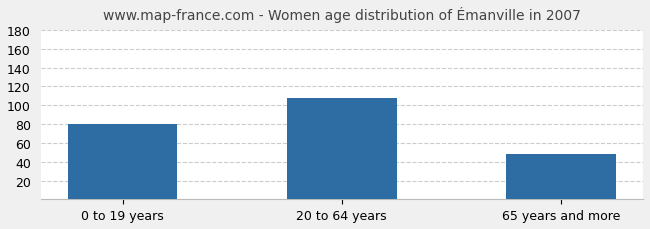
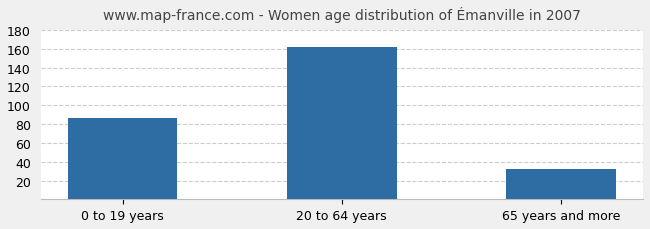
0 to 19 years: 80 -> 86
20 to 64 years: 108 -> 162
65 years and more: 48 -> 32
